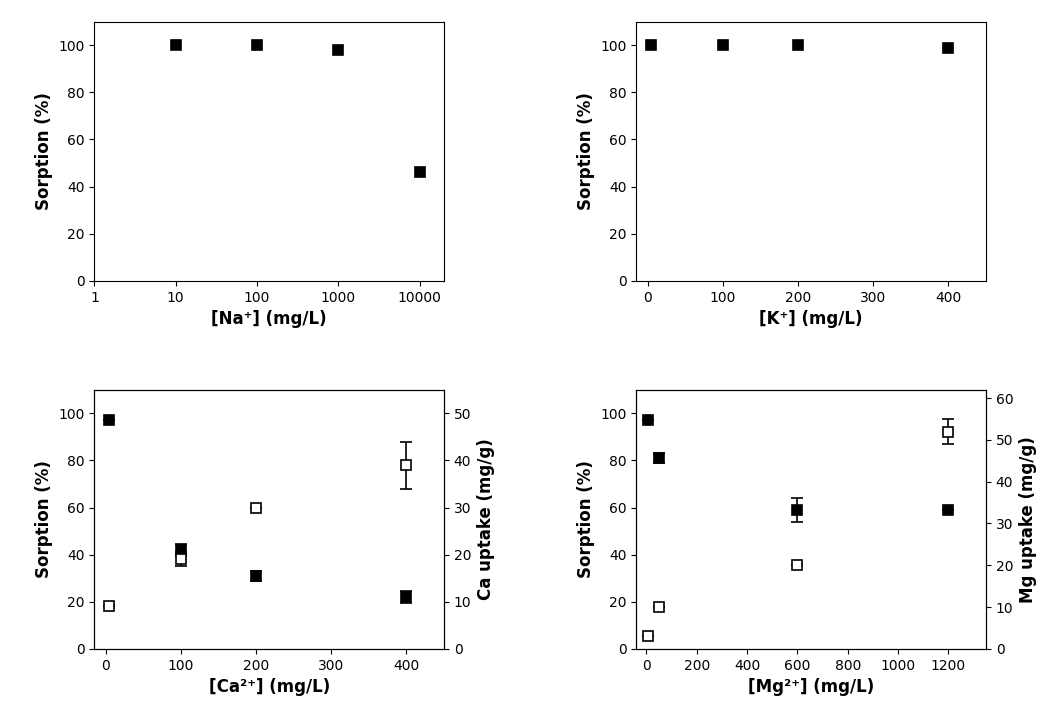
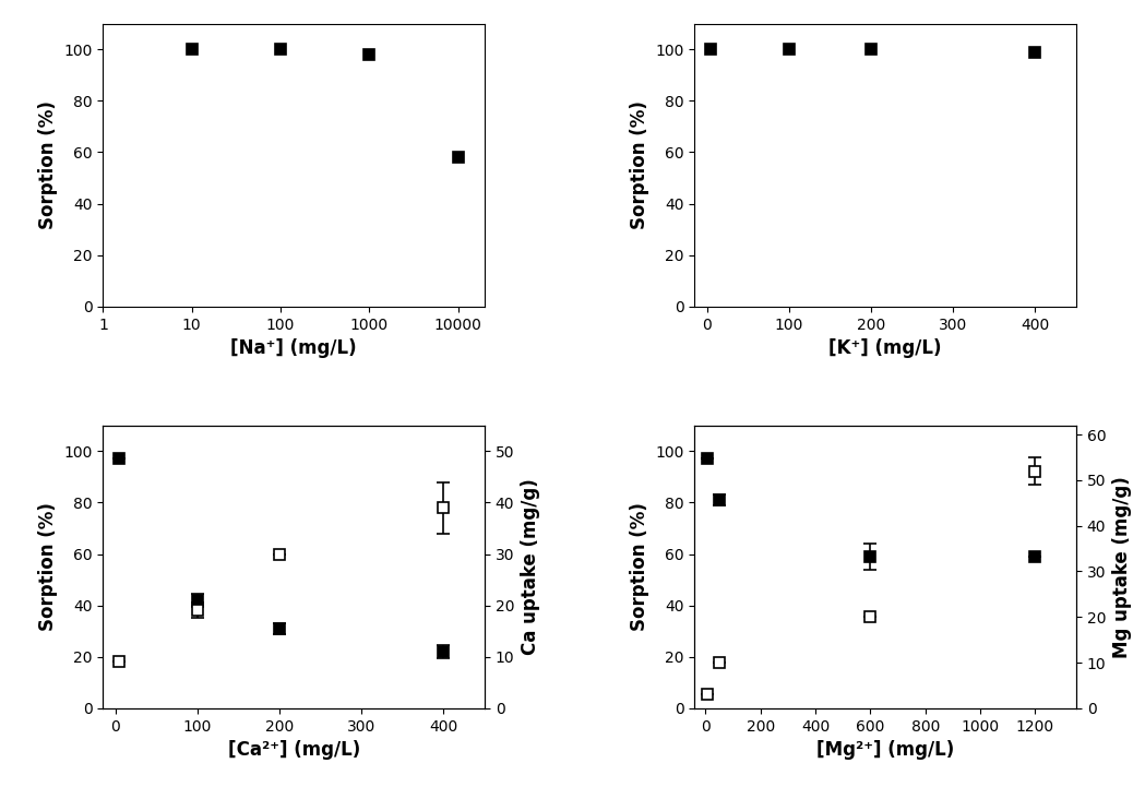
10000: 46 -> 58
